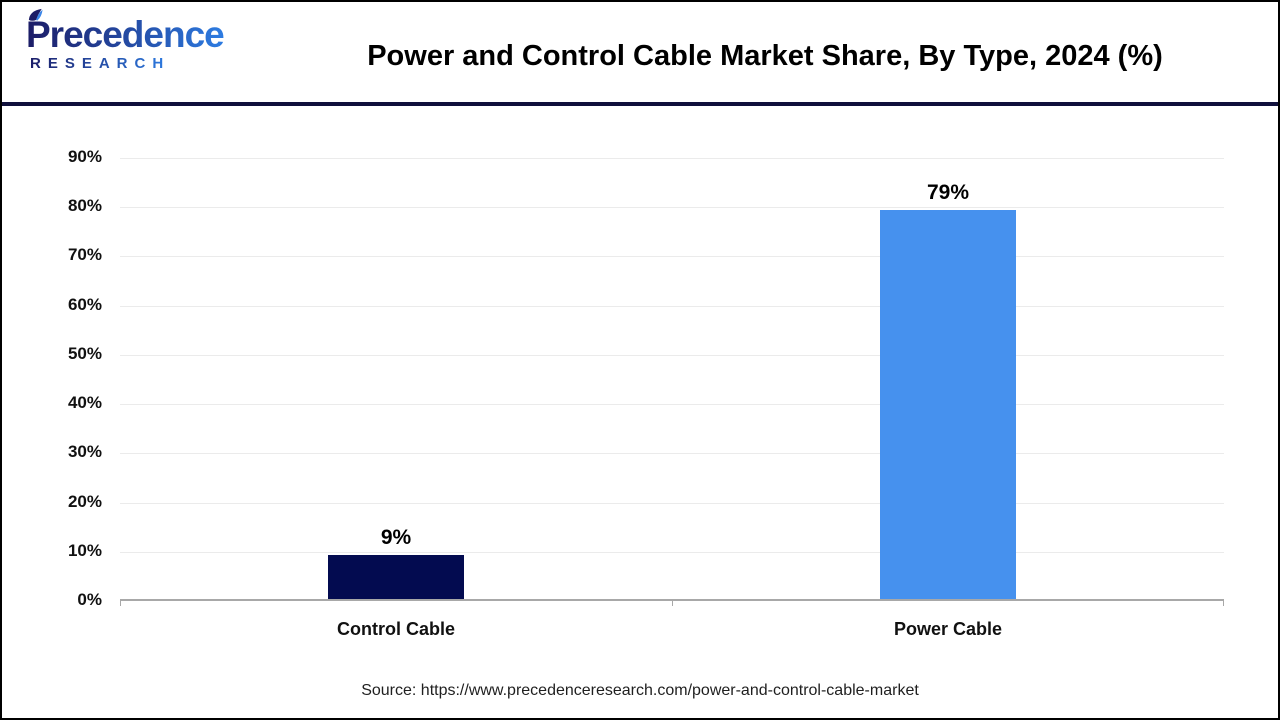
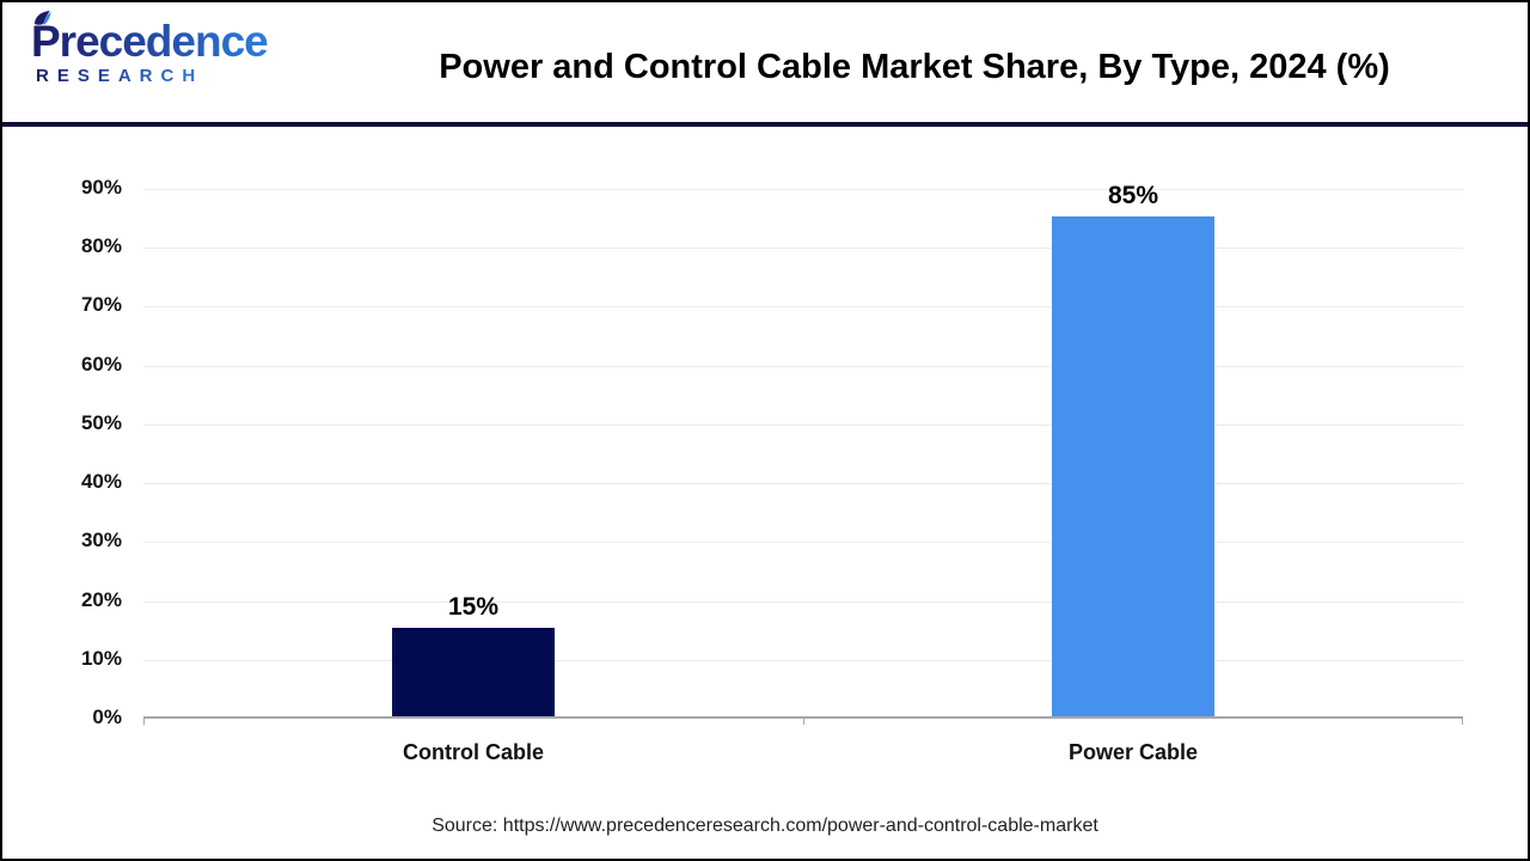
Control Cable: 9% -> 15%
Power Cable: 79% -> 85%
